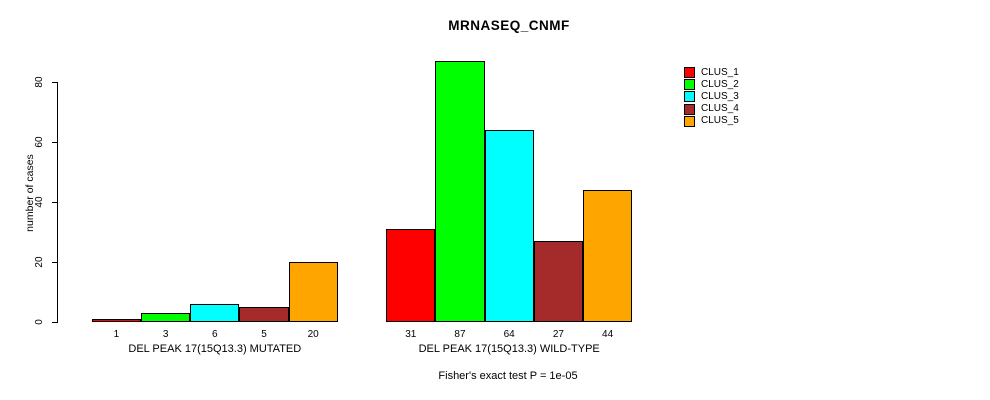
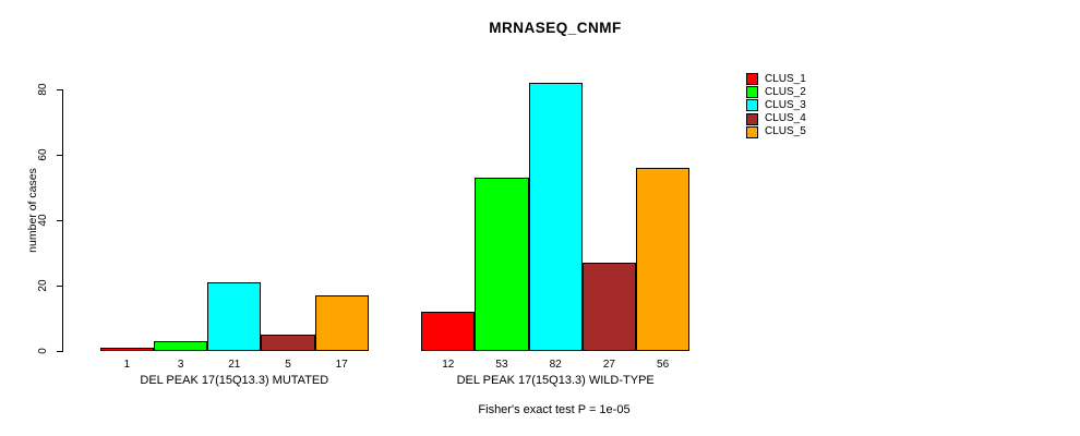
CLUS_3/DEL PEAK 17(15Q13.3) MUTATED: 6 -> 21
CLUS_5/DEL PEAK 17(15Q13.3) MUTATED: 20 -> 17
CLUS_1/DEL PEAK 17(15Q13.3) WILD-TYPE: 31 -> 12
CLUS_2/DEL PEAK 17(15Q13.3) WILD-TYPE: 87 -> 53
CLUS_3/DEL PEAK 17(15Q13.3) WILD-TYPE: 64 -> 82
CLUS_5/DEL PEAK 17(15Q13.3) WILD-TYPE: 44 -> 56
